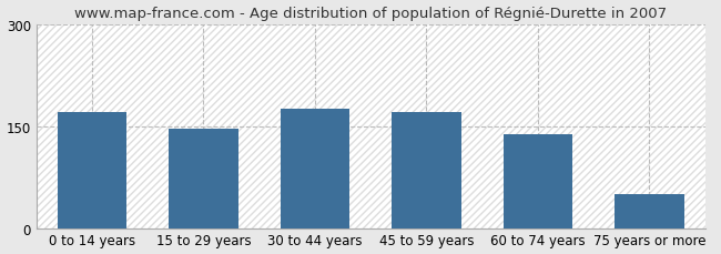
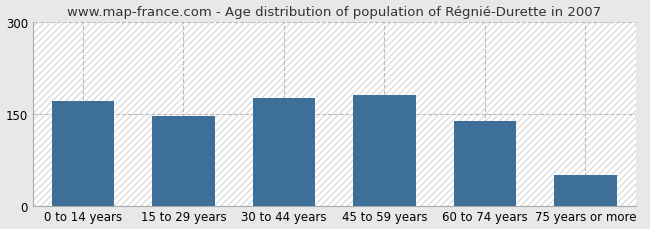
45 to 59 years: 170 -> 180
